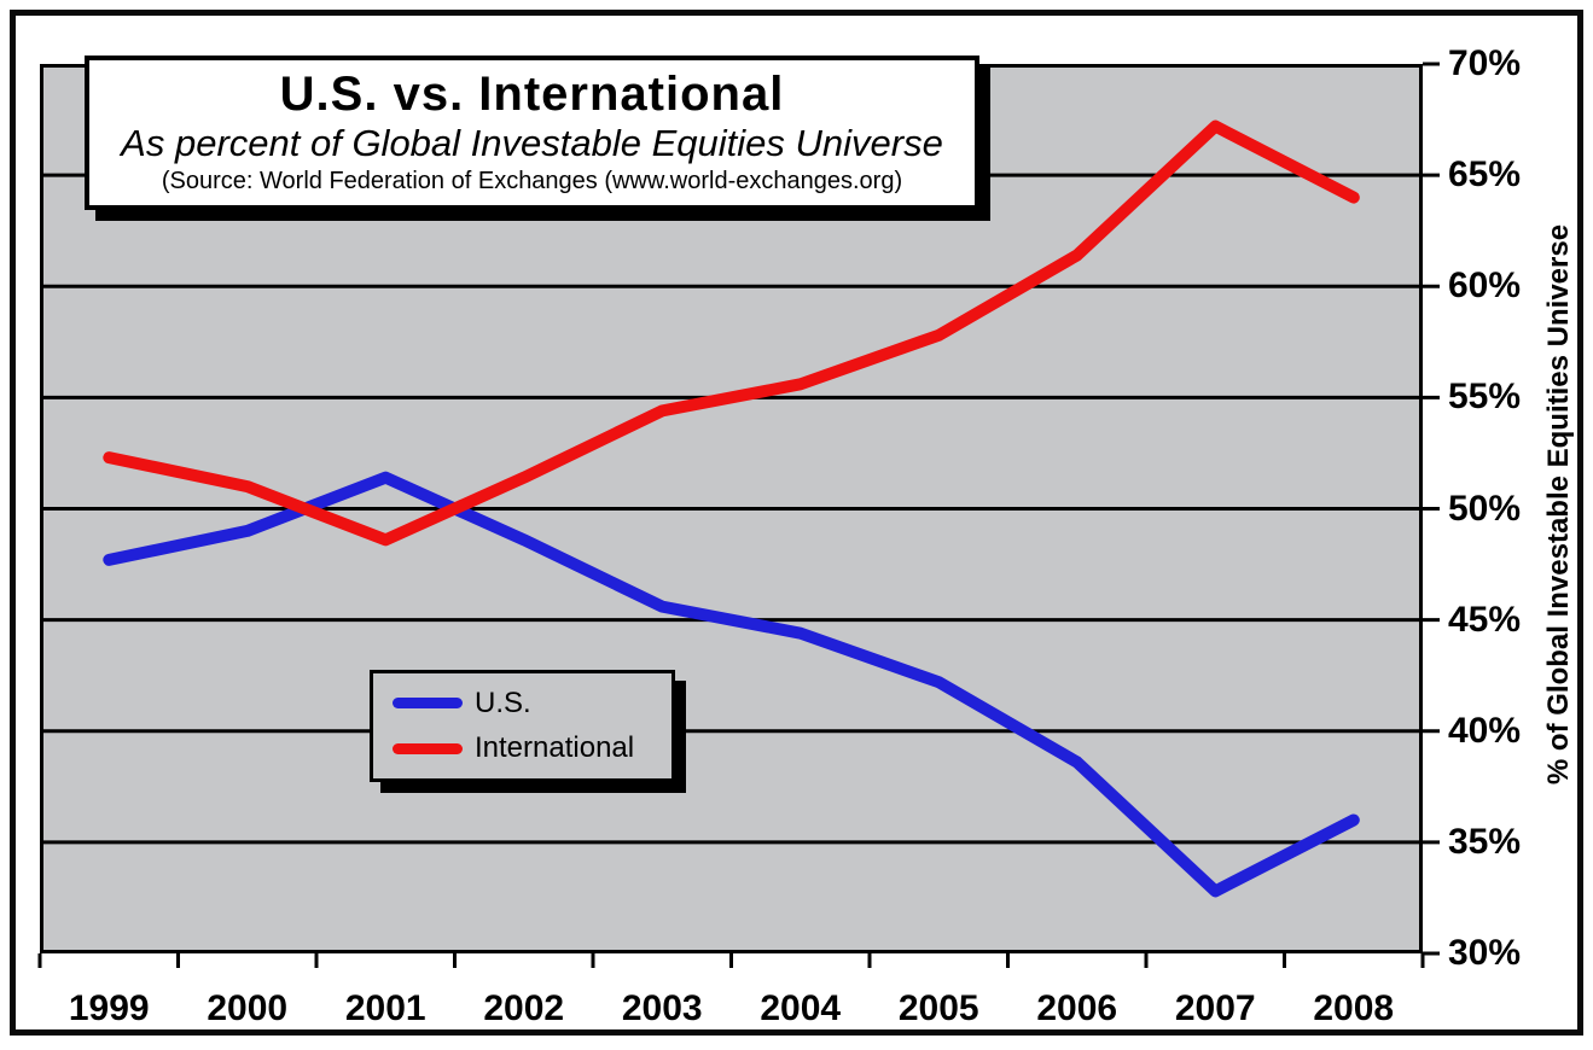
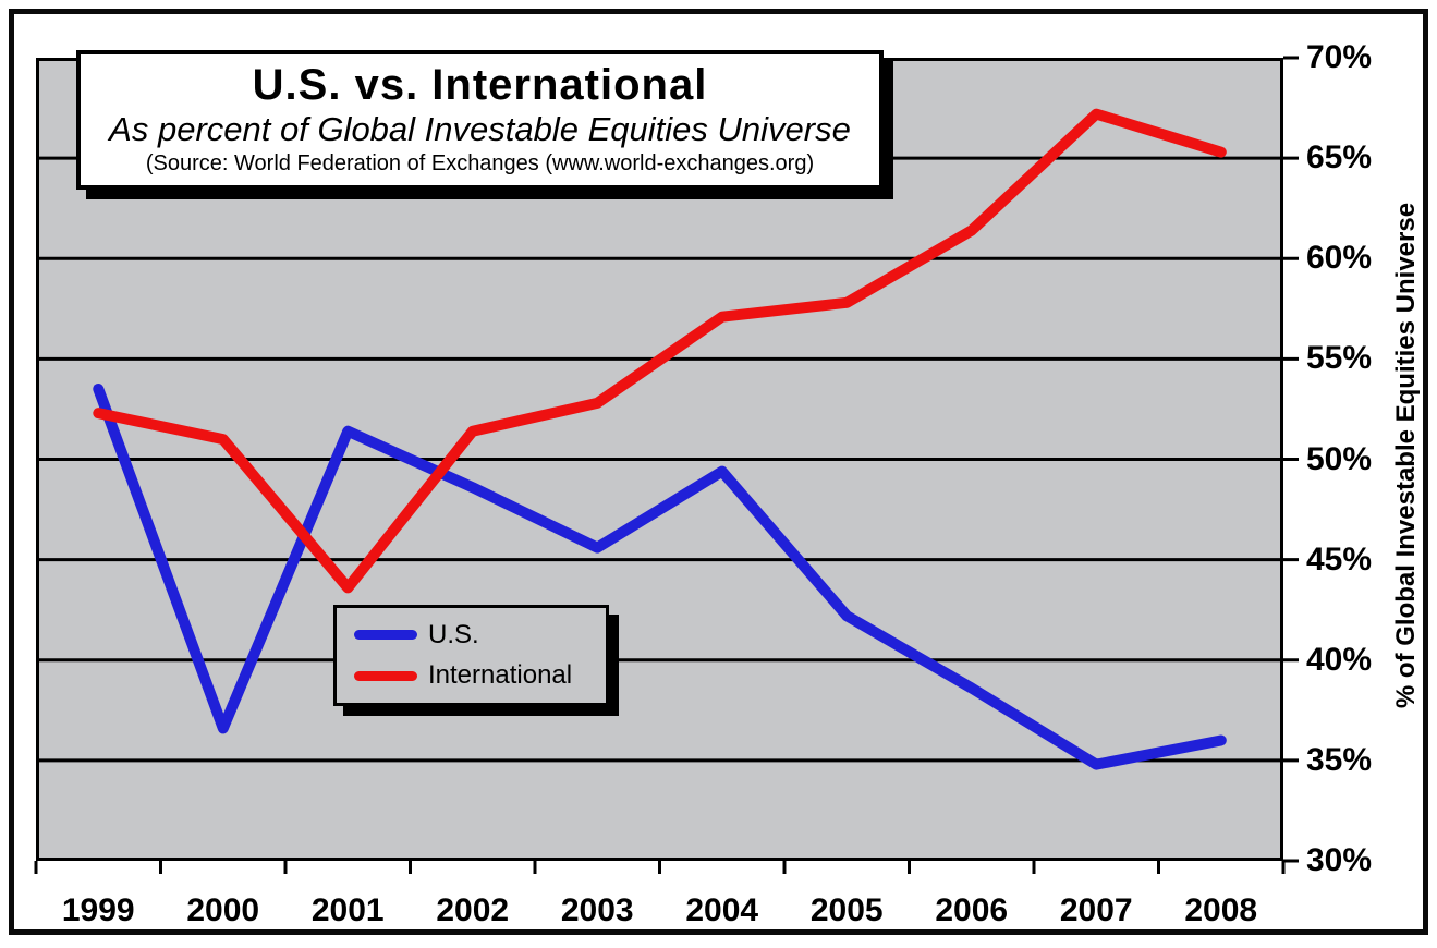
U.S./1999: 47.7% -> 53.5%
U.S./2000: 49.0% -> 36.6%
International/2001: 48.6% -> 43.6%
International/2003: 54.4% -> 52.8%
U.S./2004: 44.4% -> 49.4%
International/2004: 55.6% -> 57.1%
U.S./2007: 32.8% -> 34.8%
International/2008: 64.0% -> 65.3%
